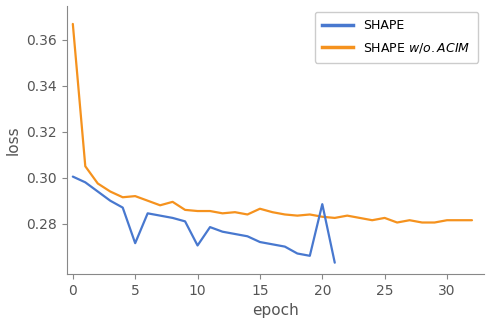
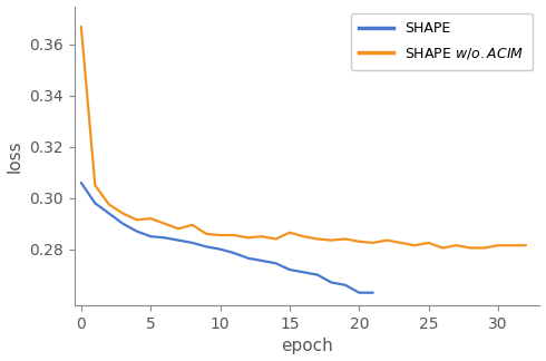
SHAPE/0: 0.3005 -> 0.3060
SHAPE/5: 0.2715 -> 0.2850
SHAPE/10: 0.2705 -> 0.2800
SHAPE/20: 0.2885 -> 0.2630
